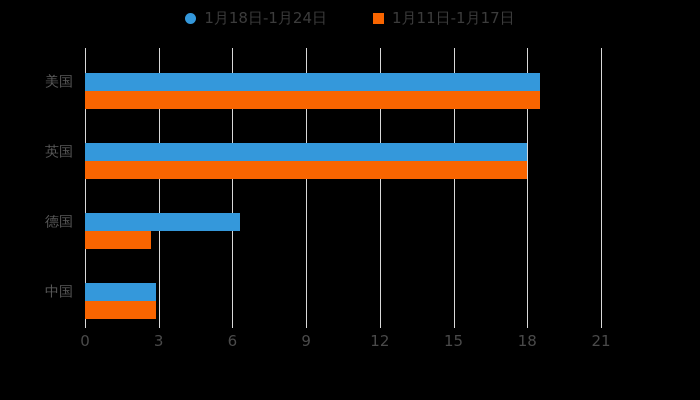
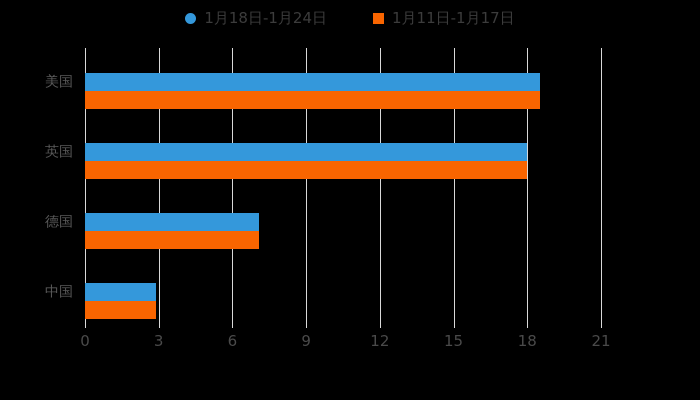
1月18日-1月24日/德国: 6.3 -> 7.1
1月11日-1月17日/德国: 2.7 -> 7.1
